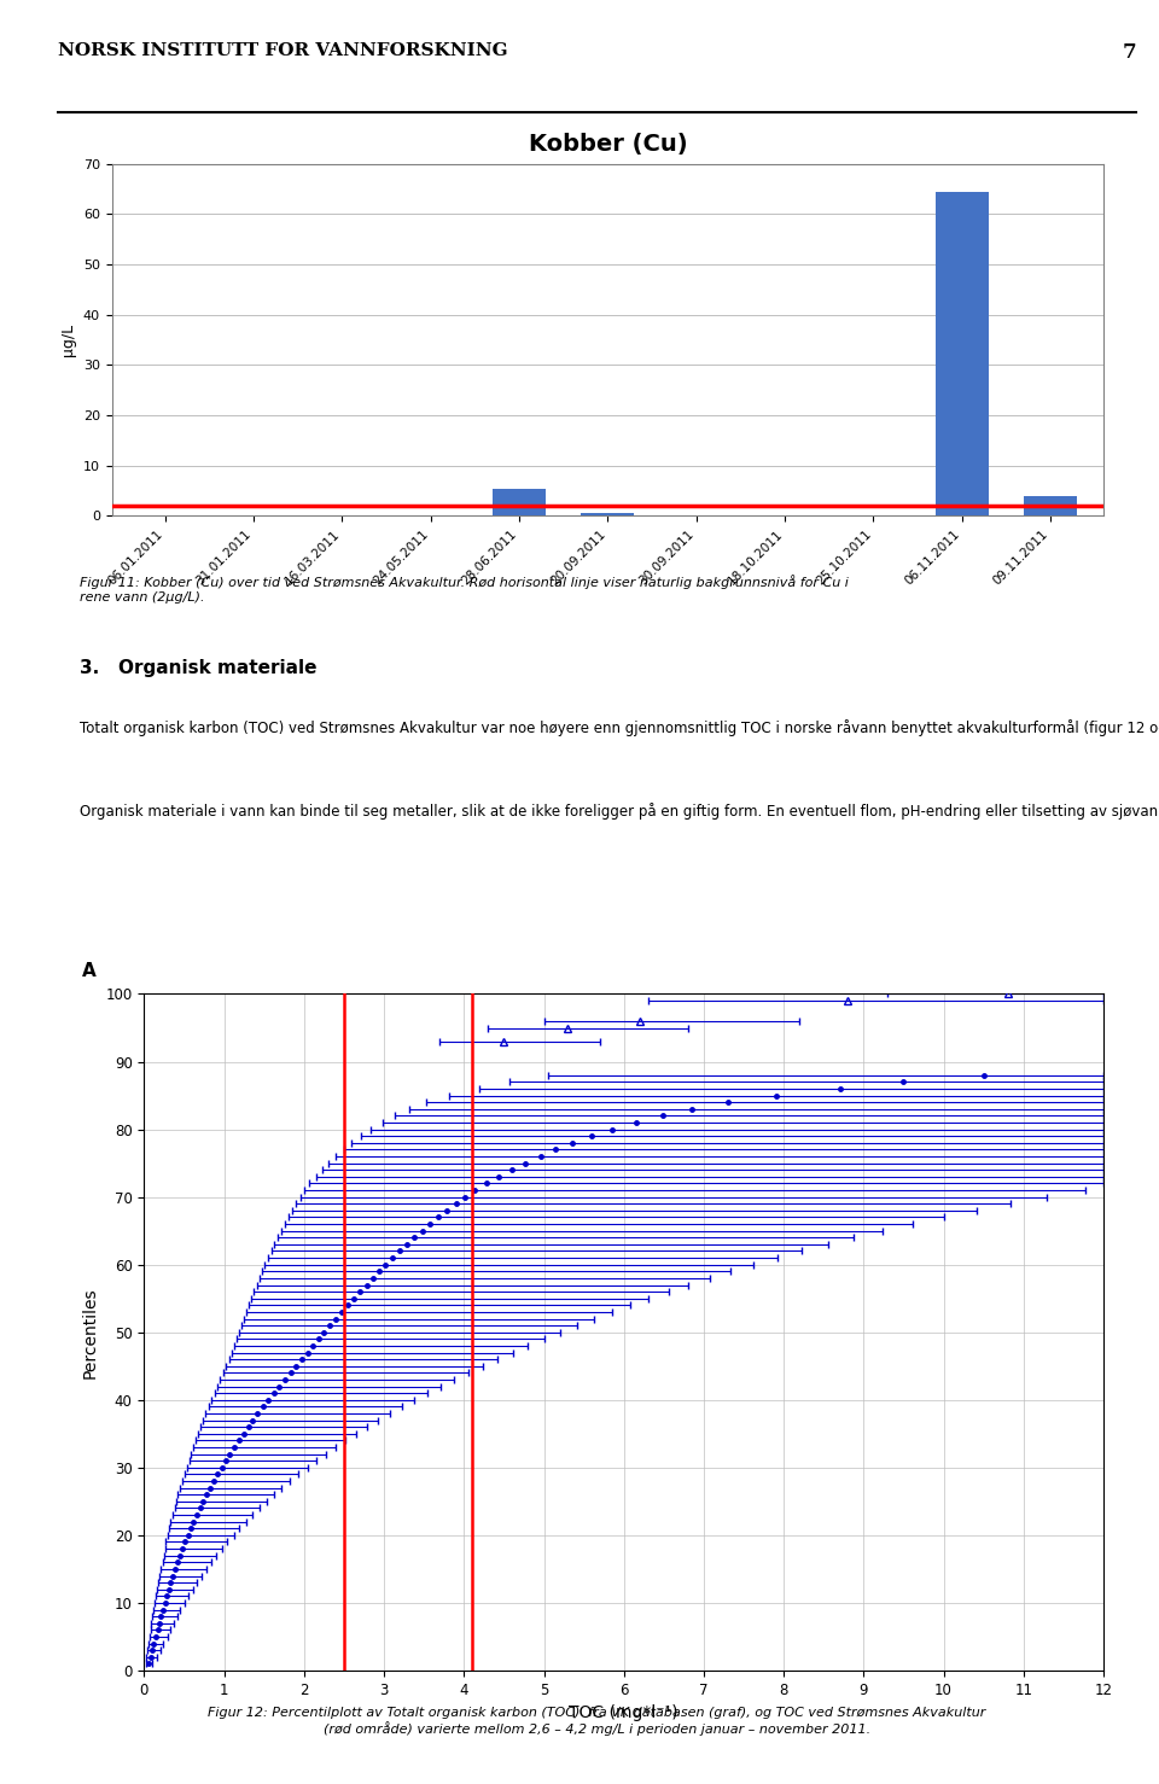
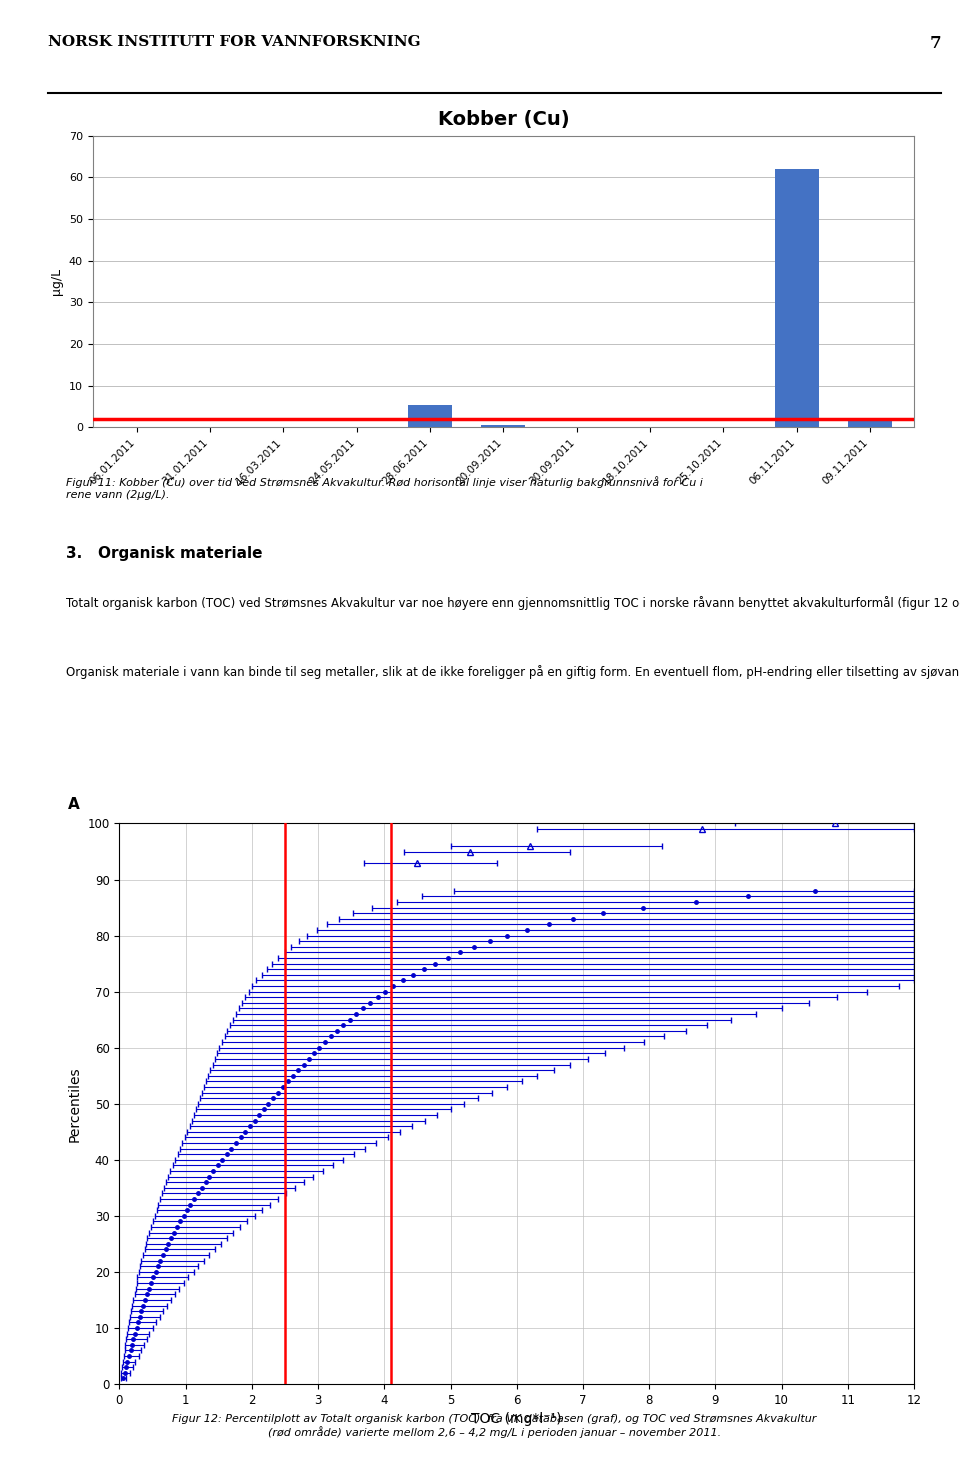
Kobber (Cu)/06.11.2011: 64.5 -> 62.0
Kobber (Cu)/09.11.2011: 4.0 -> 1.5
